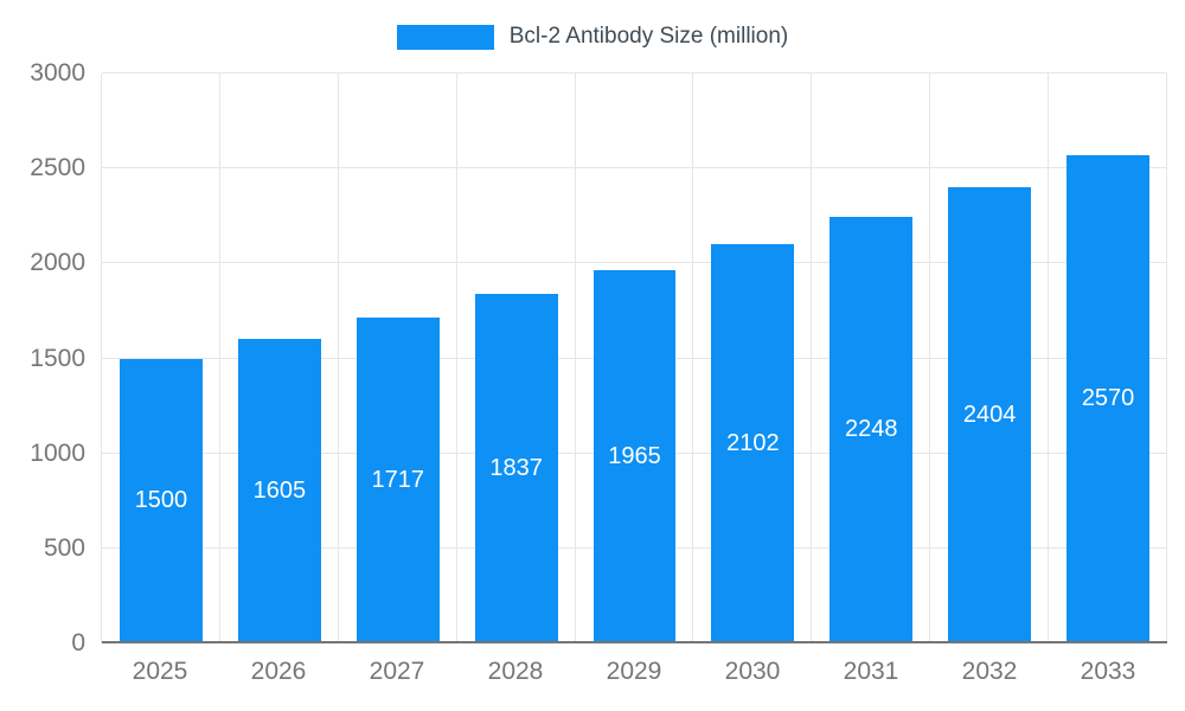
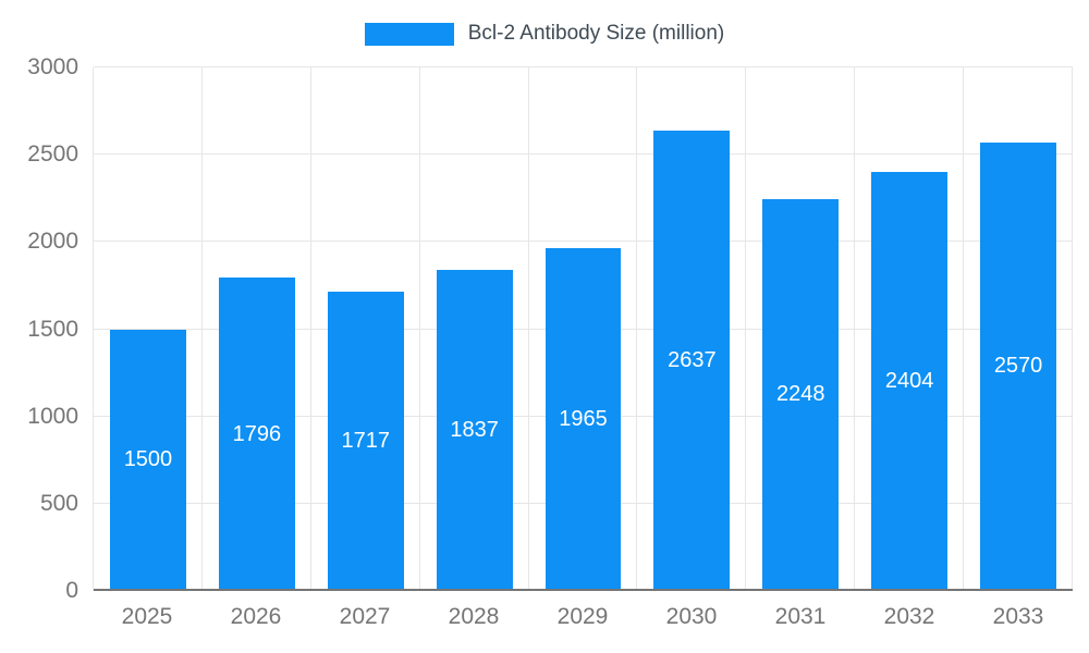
2026: 1605 -> 1796
2030: 2102 -> 2637
